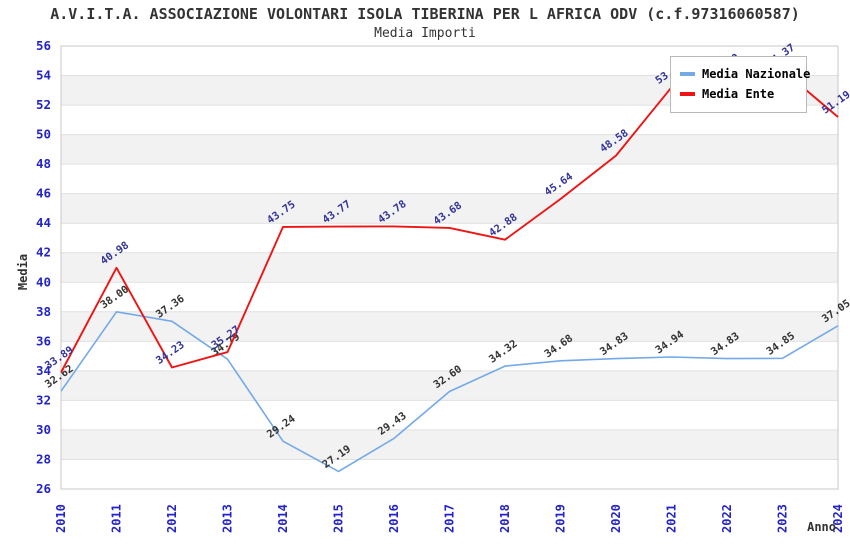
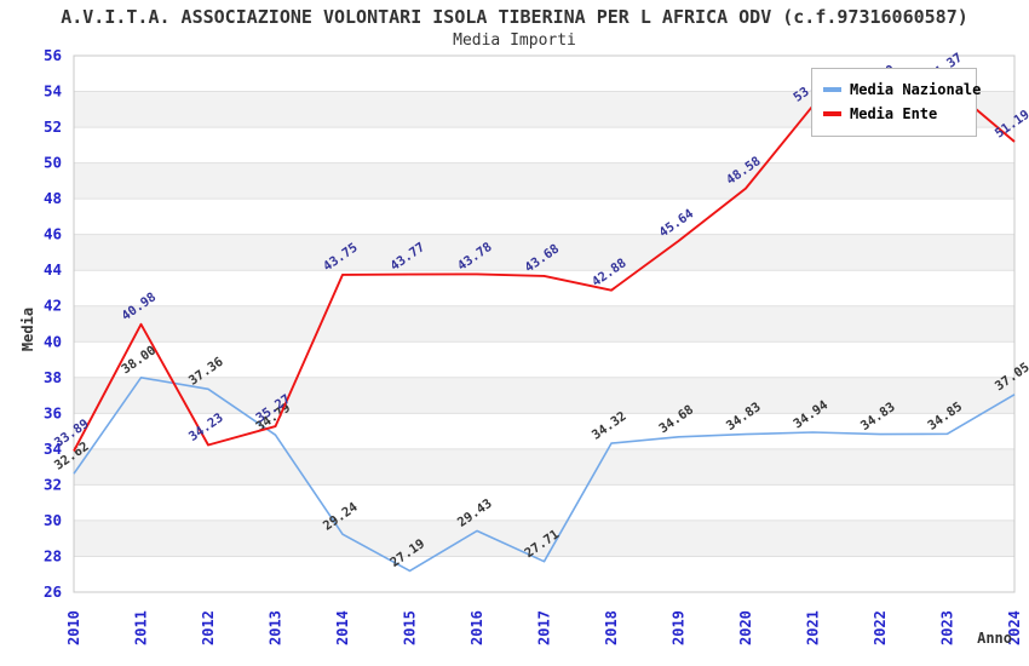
Media Nazionale/2017: 32.60 -> 27.71
